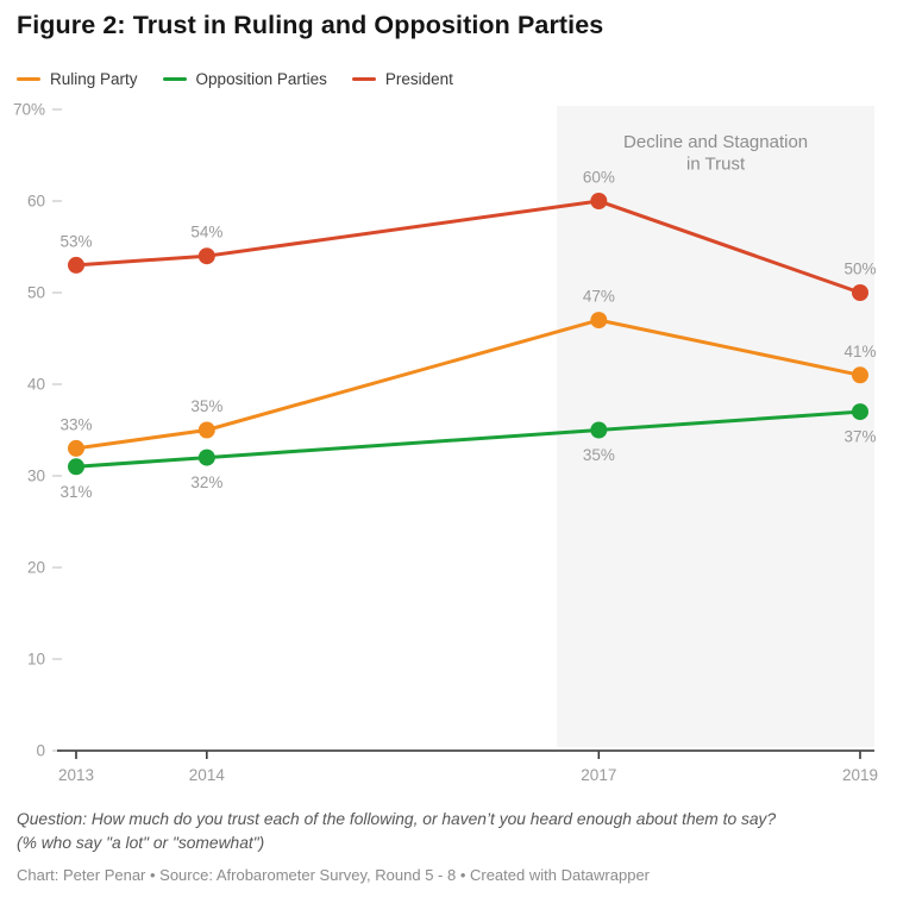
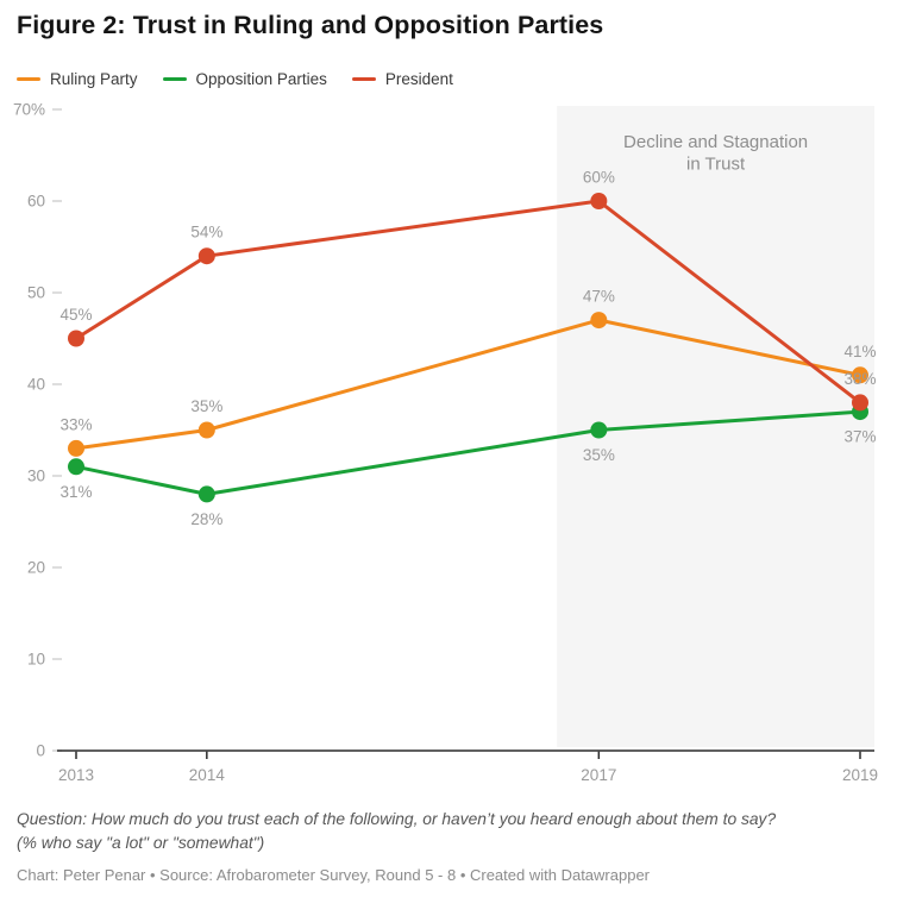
President/2013: 53% -> 45%
Opposition Parties/2014: 32% -> 28%
President/2019: 50% -> 38%
